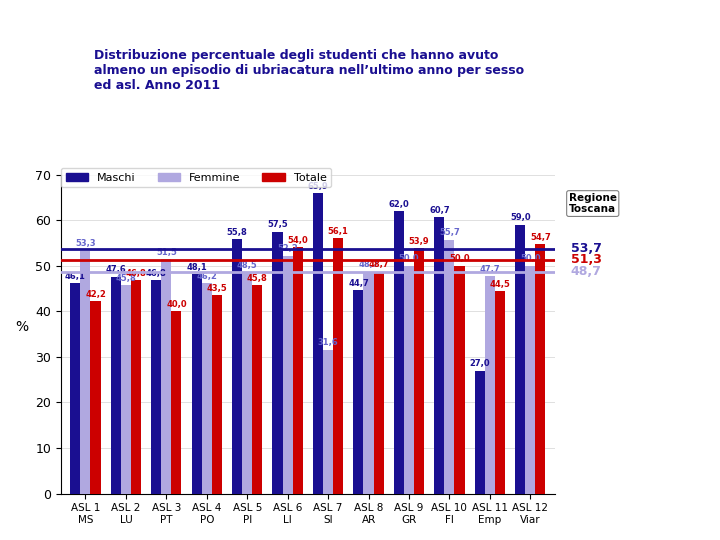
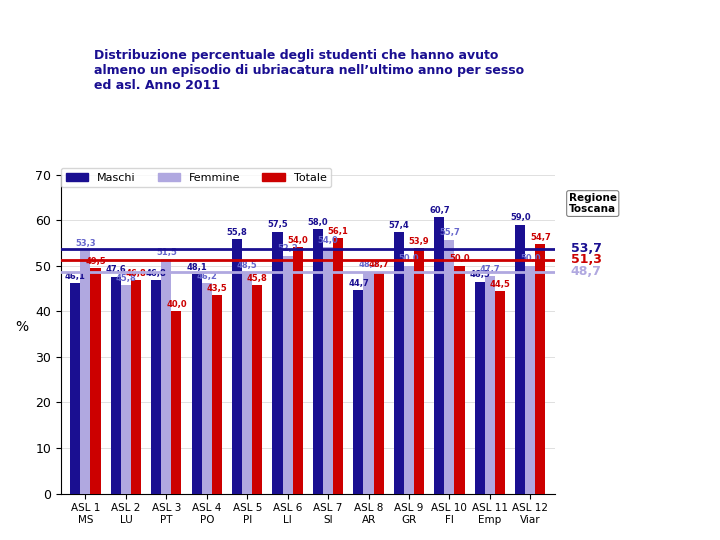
Totale/ASL 1 MS: 42,2 -> 49,5
Maschi/ASL 7 SI: 65,9 -> 58,0
Femmine/ASL 7 SI: 31,6 -> 54,0
Maschi/ASL 9 GR: 62,0 -> 57,4
Maschi/ASL 11 Emp: 27.0 -> 46.5
